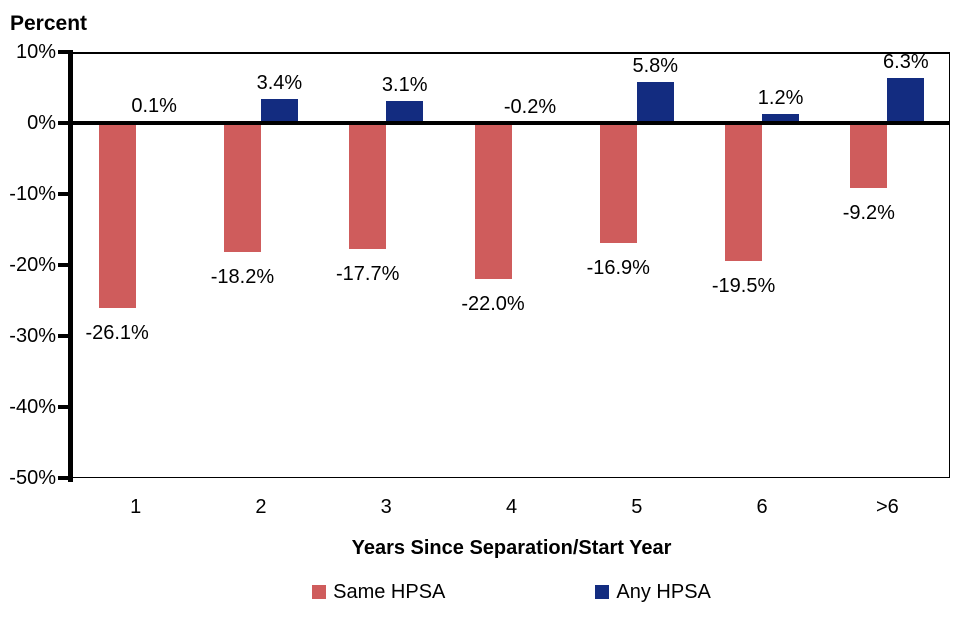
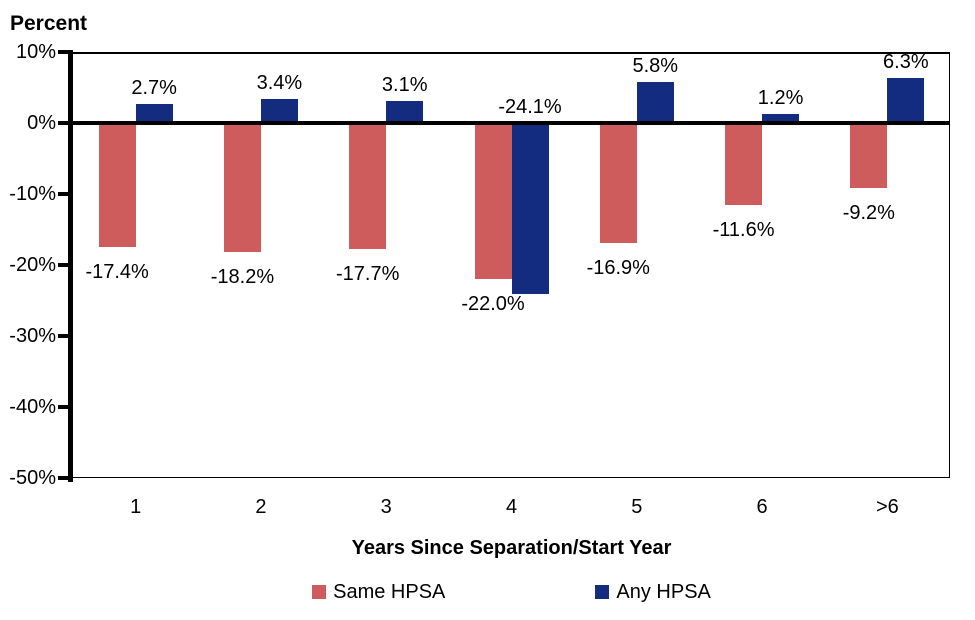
Same HPSA/1: -26.1% -> -17.4%
Any HPSA/1: 0.1% -> 2.7%
Any HPSA/4: -0.2% -> -24.1%
Same HPSA/6: -19.5% -> -11.6%
